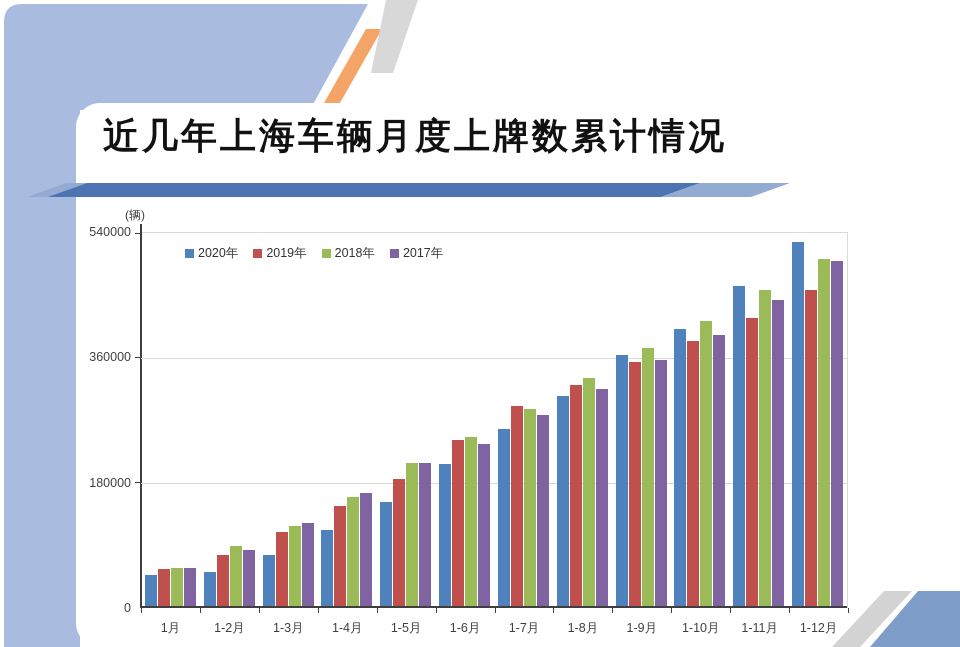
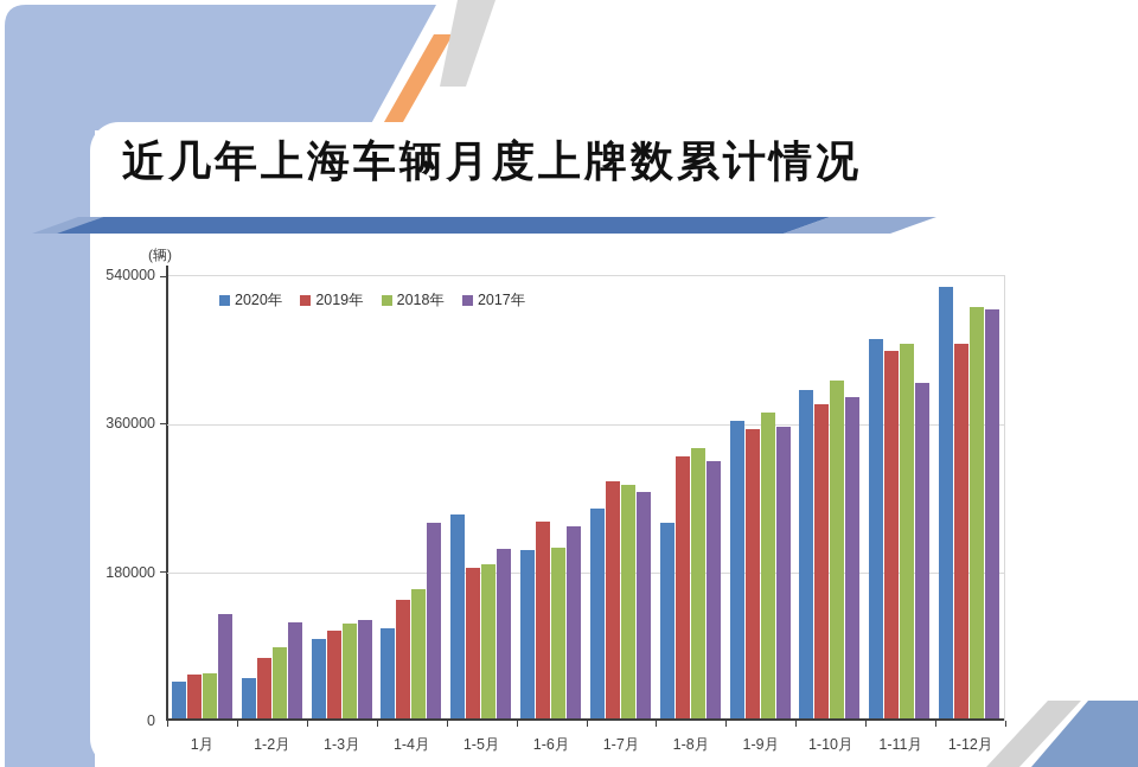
2017年/1月: 60000 -> 130000
2017年/1-2月: 80000 -> 120000
2020年/1-3月: 80000 -> 100000
2017年/1-4月: 160000 -> 240000
2020年/1-5月: 150000 -> 250000
2018年/1-5月: 210000 -> 190000
2018年/1-6月: 250000 -> 210000
2020年/1-8月: 310000 -> 240000
2019年/1-11月: 420000 -> 450000
2017年/1-11月: 440000 -> 410000
